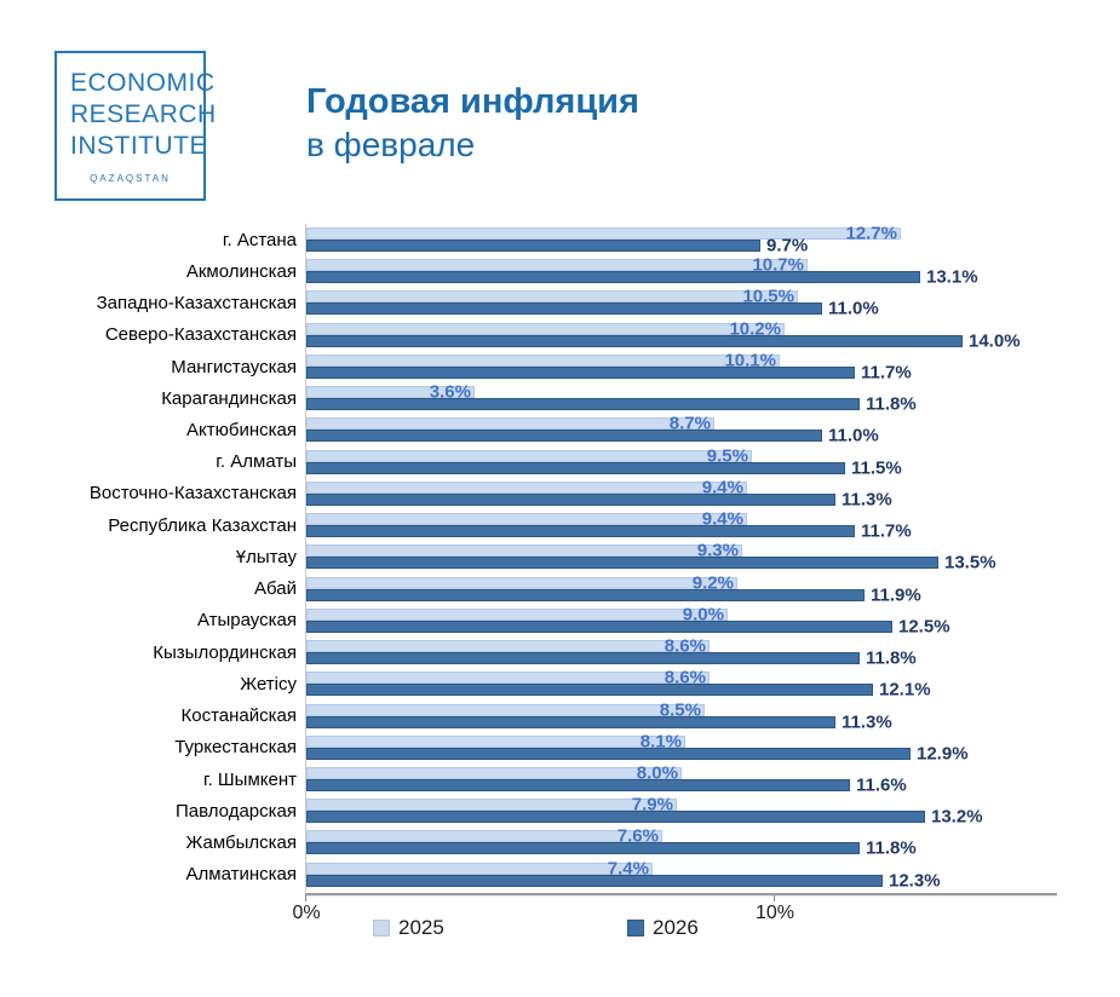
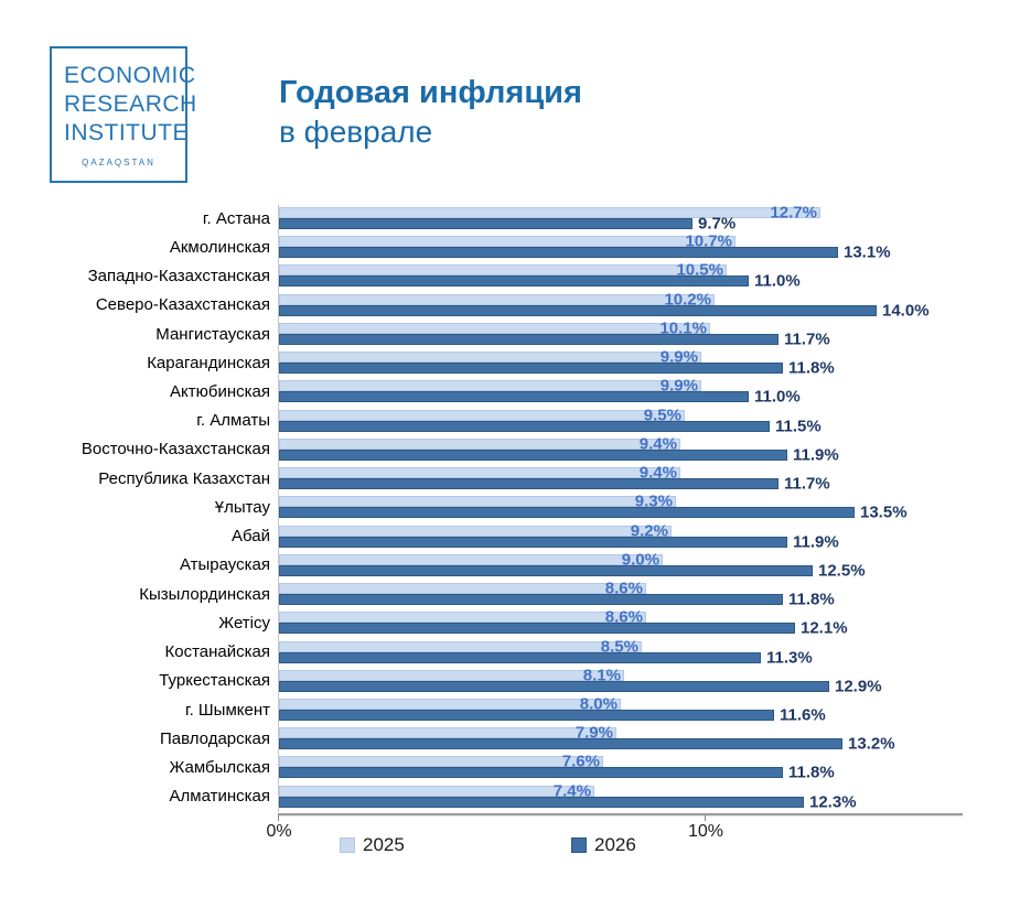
2025/Карагандинская: 3.6% -> 9.9%
2025/Актюбинская: 8.7% -> 9.9%
2026/Восточно-Казахстанская: 11.3% -> 11.9%
